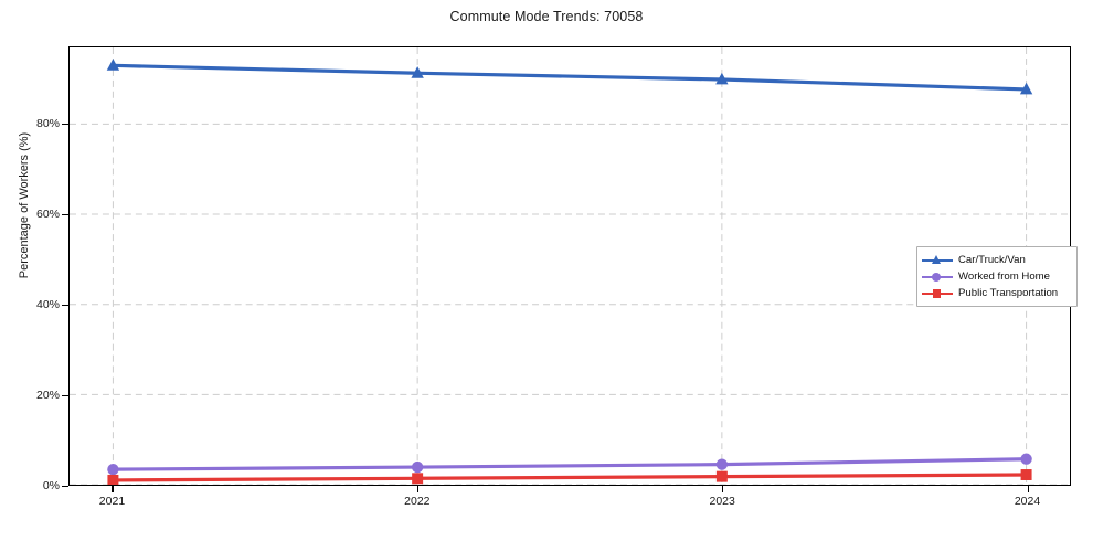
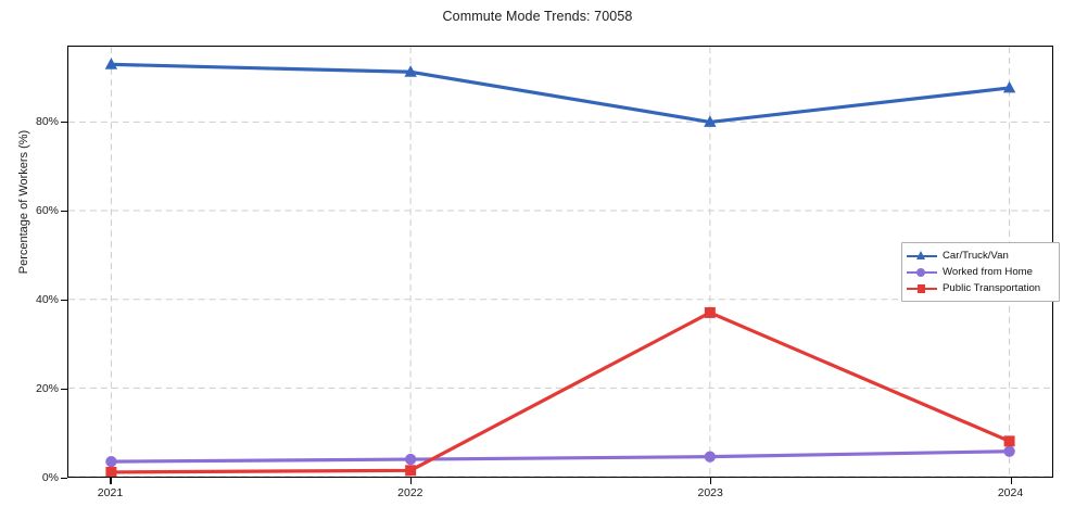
Car/Truck/Van/2023: 90% -> 80%
Public Transportation/2023: 2% -> 37%
Public Transportation/2024: 2% -> 8%
